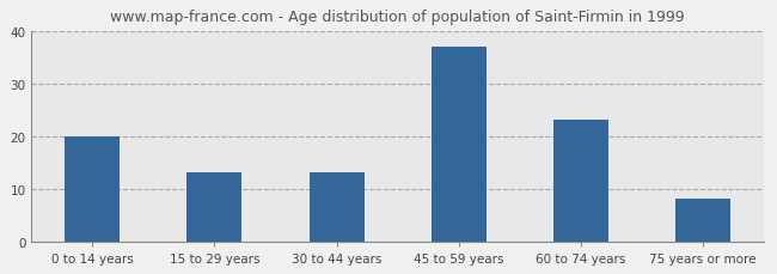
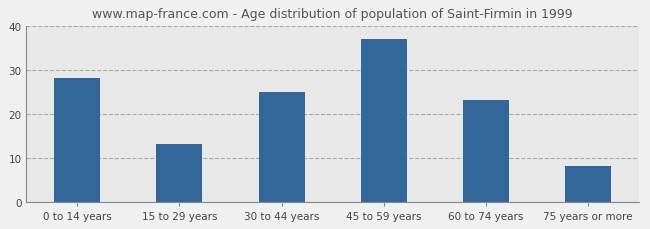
0 to 14 years: 20 -> 28
30 to 44 years: 13 -> 25
